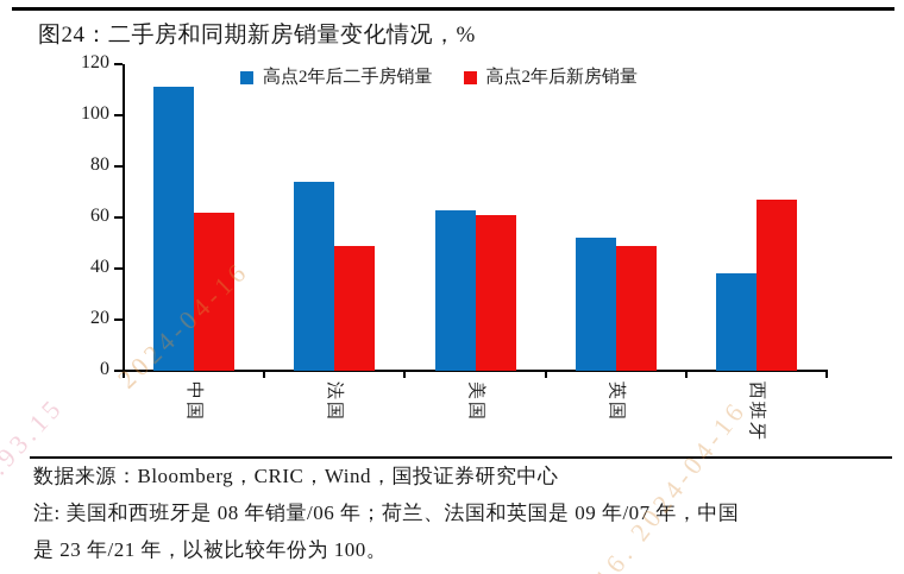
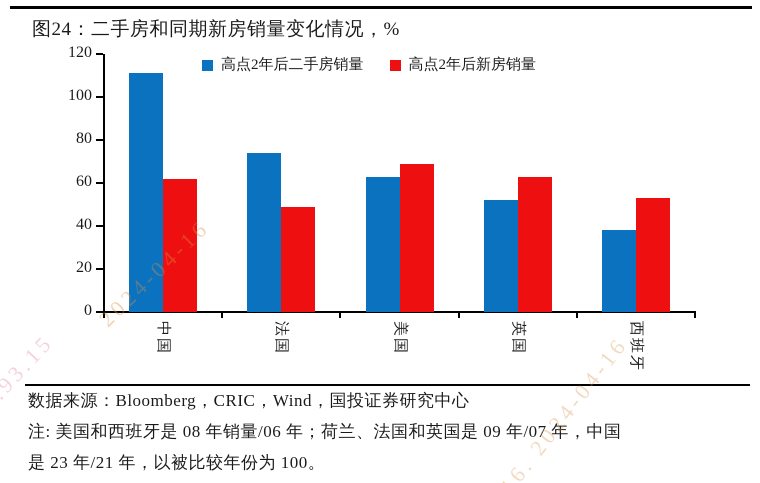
高点2年后新房销量/美国: 61 -> 69
高点2年后新房销量/英国: 49 -> 63
高点2年后新房销量/西班牙: 67 -> 53
